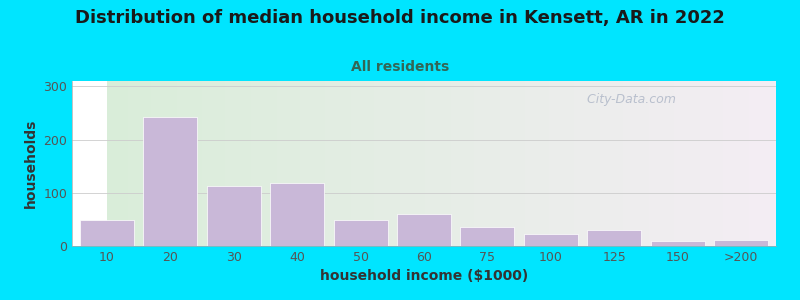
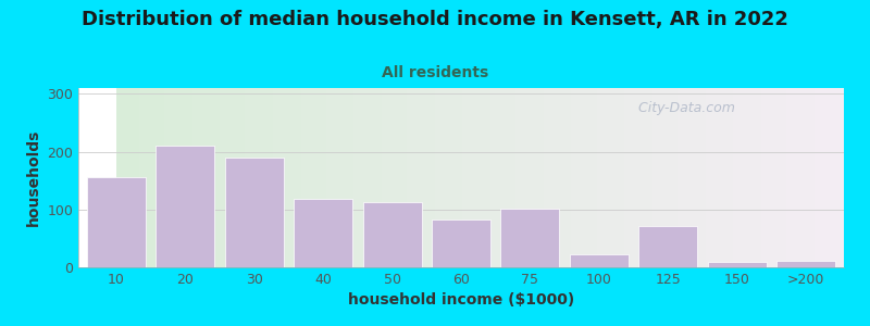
10: 48 -> 156
20: 243 -> 210
30: 113 -> 190
50: 48 -> 112
60: 60 -> 82
75: 35 -> 102
125: 30 -> 72
